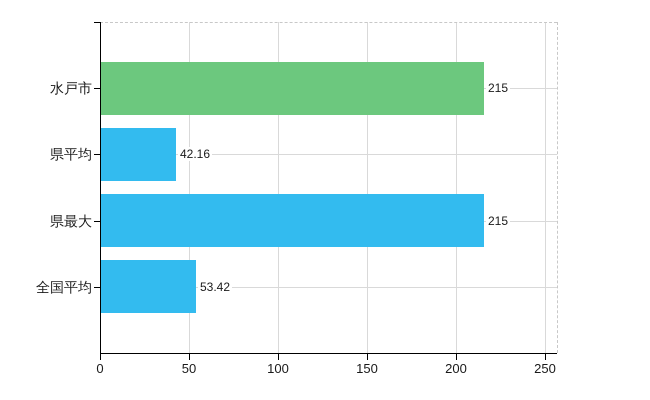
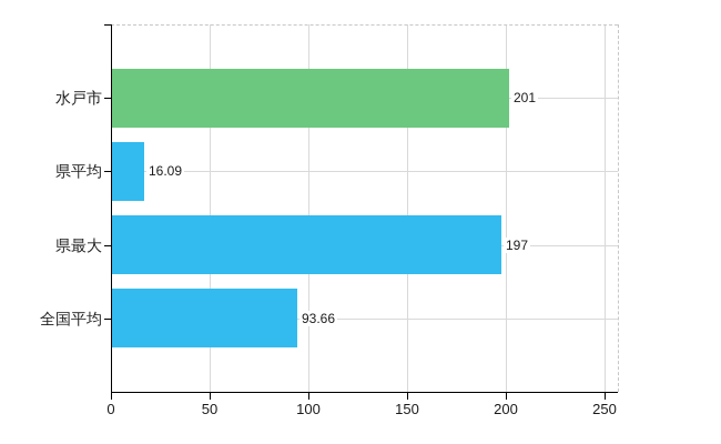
水戸市: 215 -> 201
県平均: 42.16 -> 16.09
県最大: 215 -> 197
全国平均: 53.42 -> 93.66
